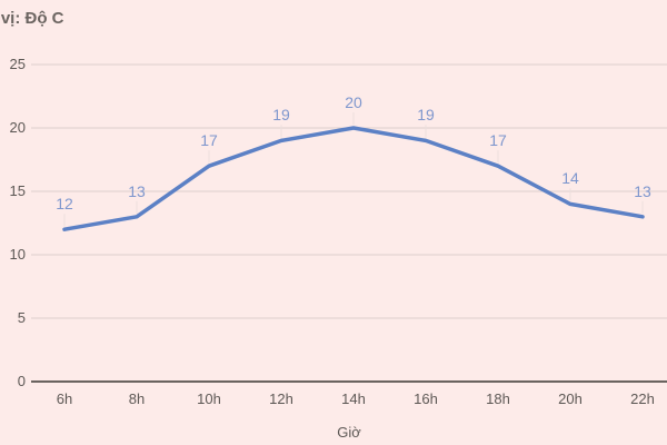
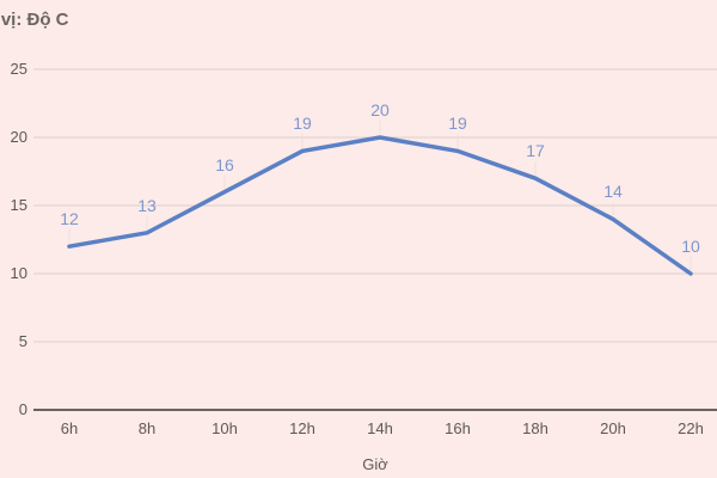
10h: 17 -> 16
22h: 13 -> 10
